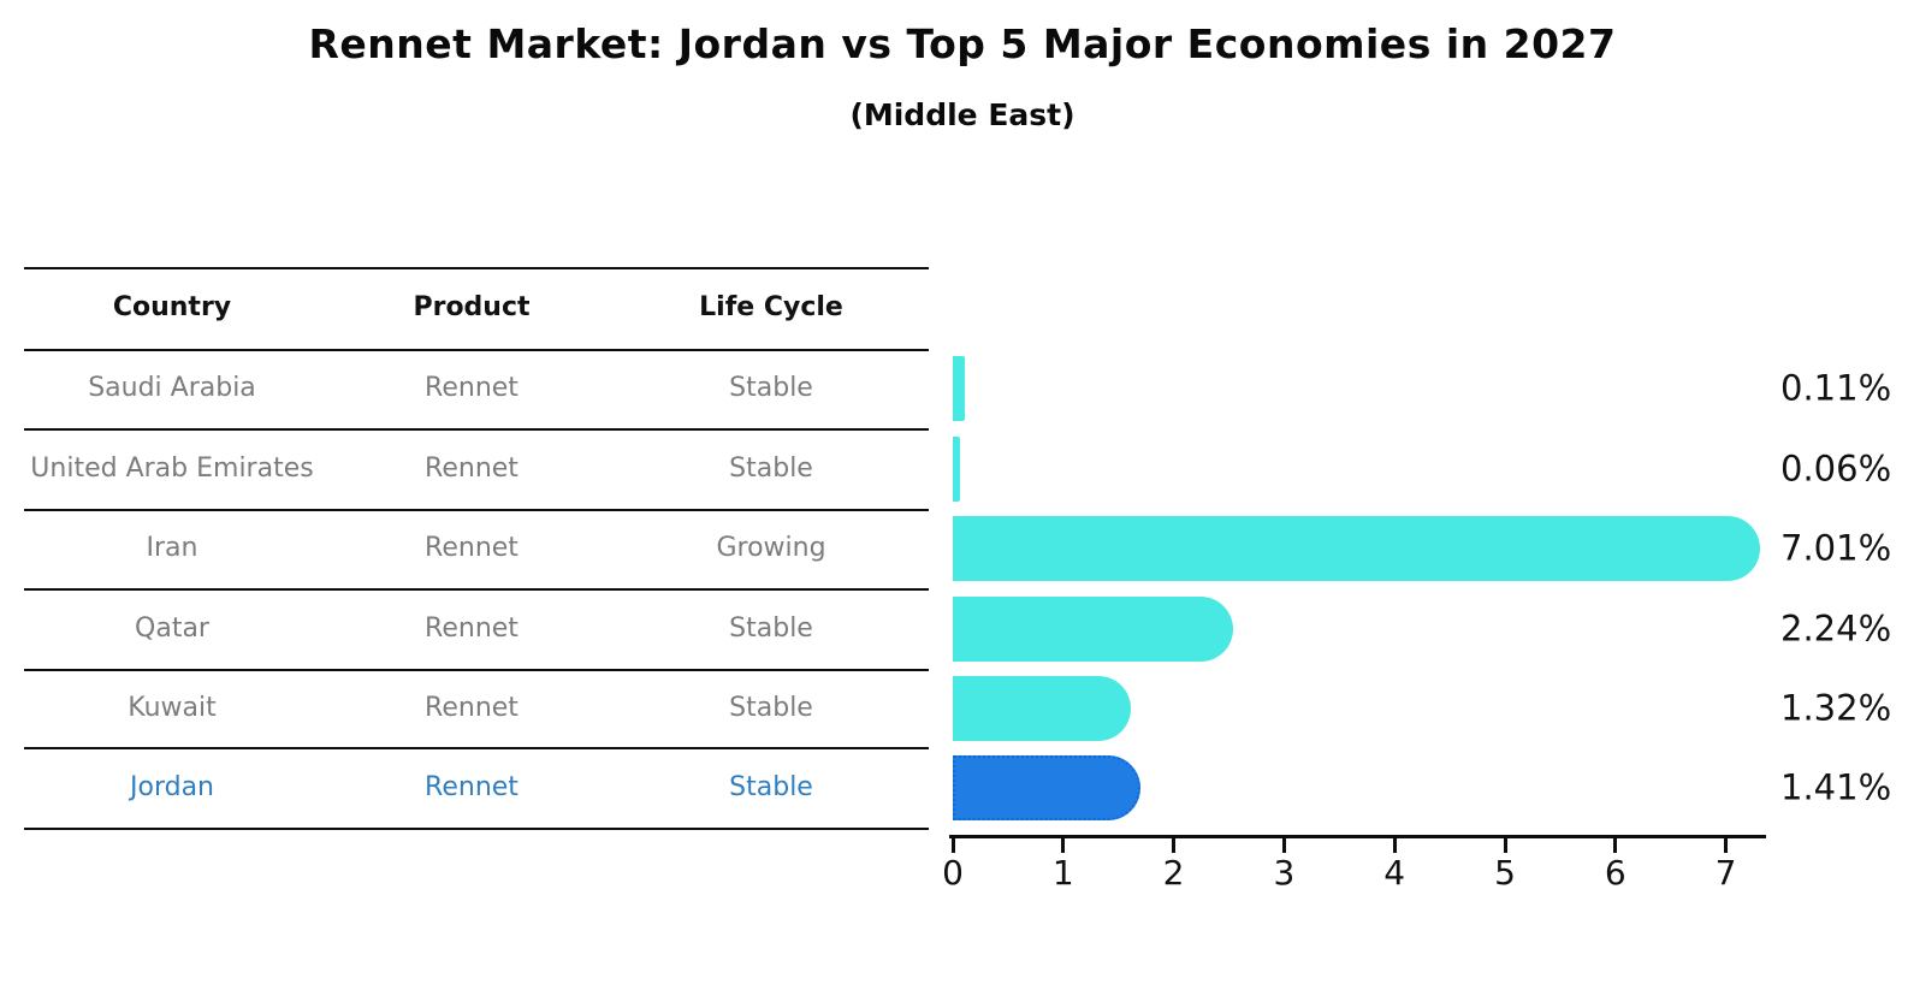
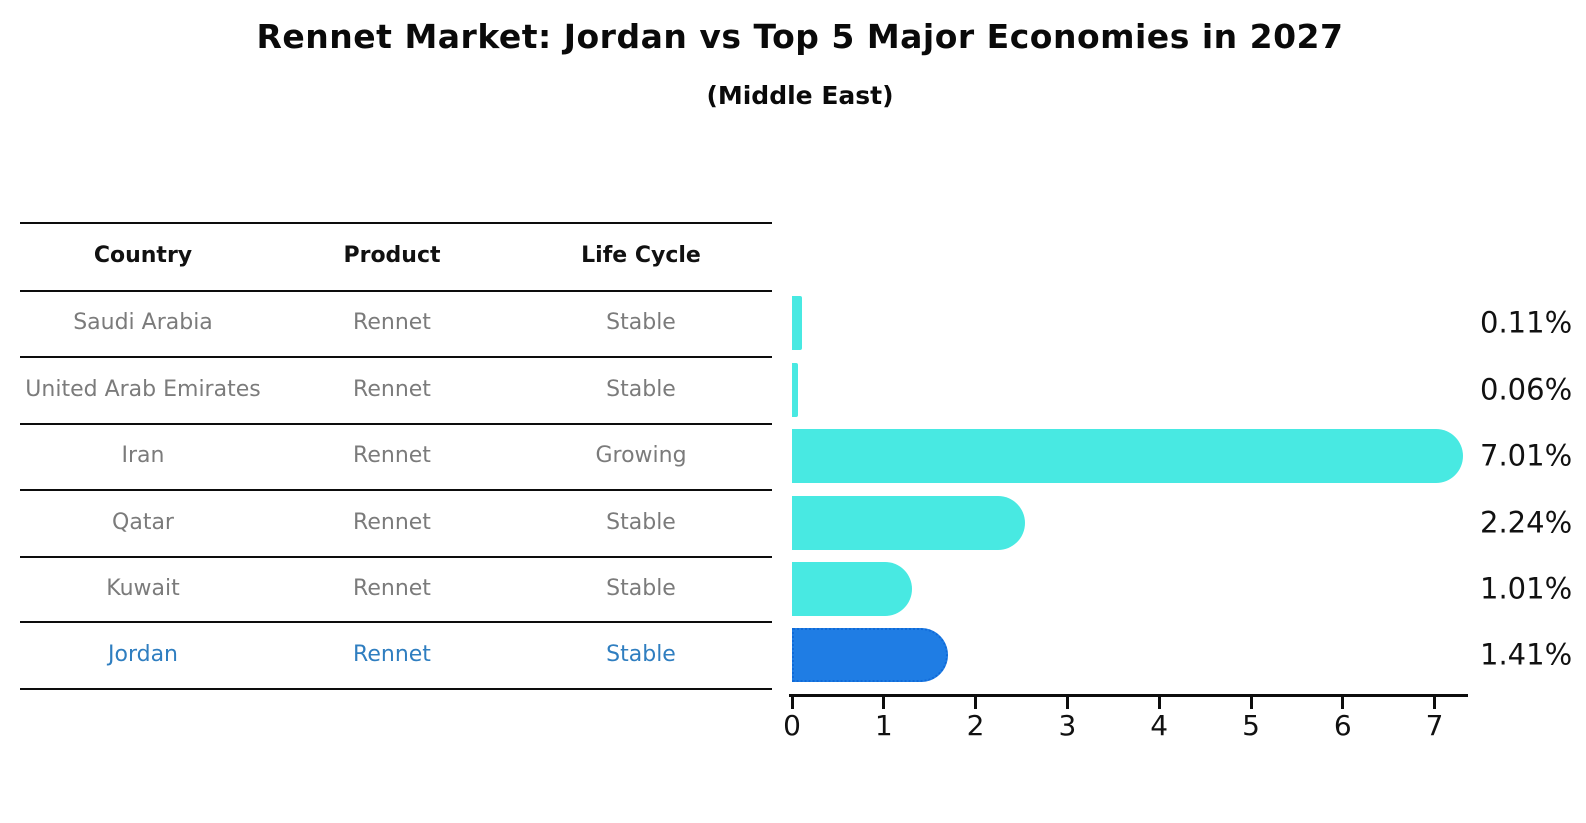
Kuwait: 1.32% -> 1.01%
